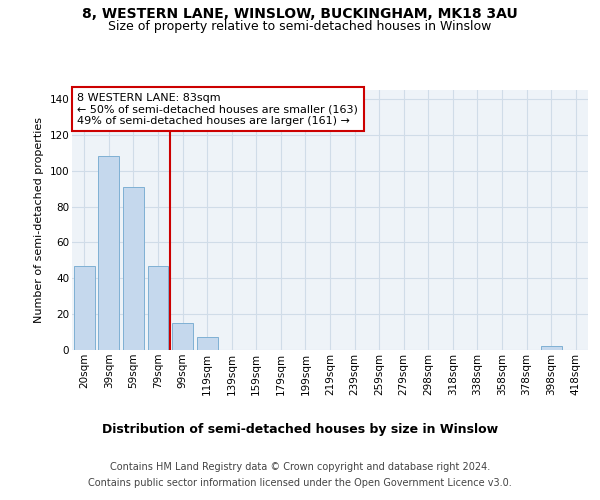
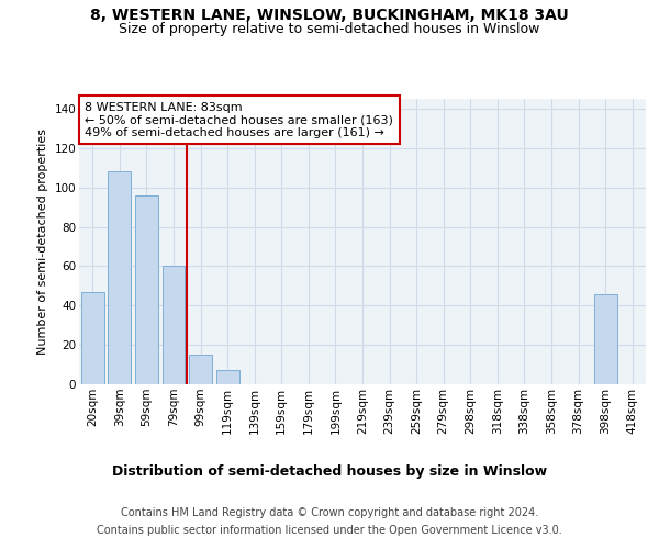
59sqm: 91 -> 96
79sqm: 47 -> 60
398sqm: 2 -> 46
